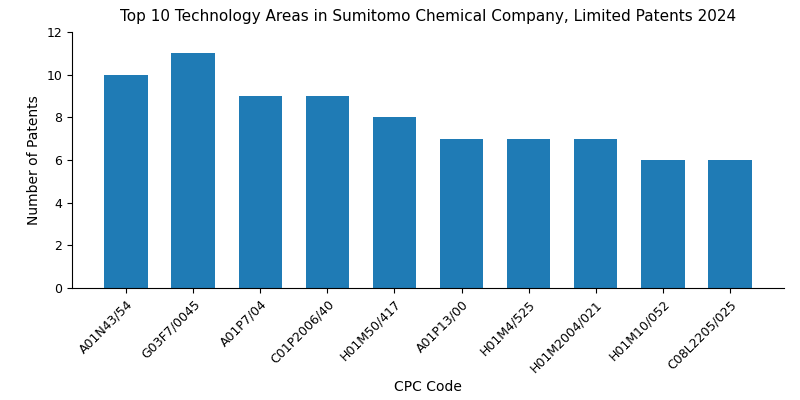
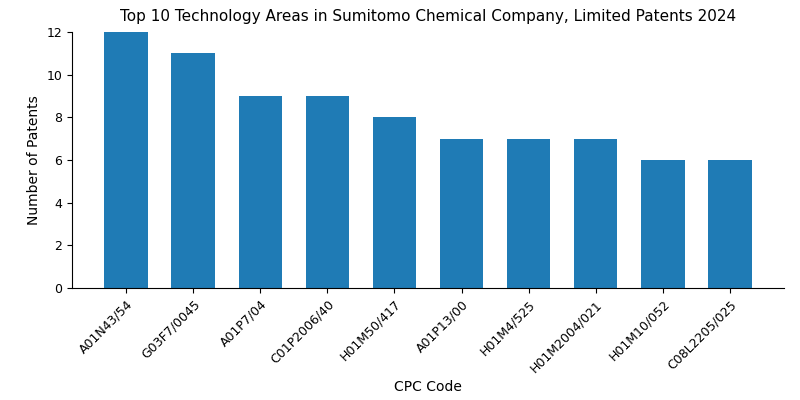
A01N43/54: 10 -> 12
